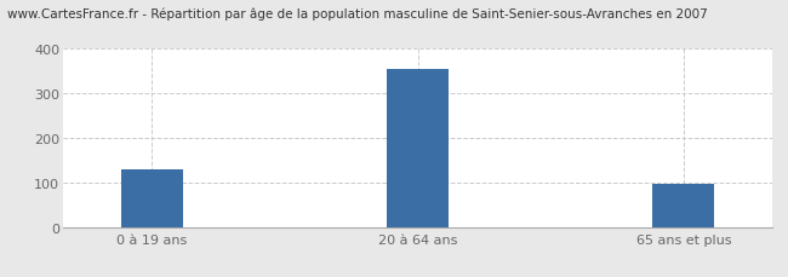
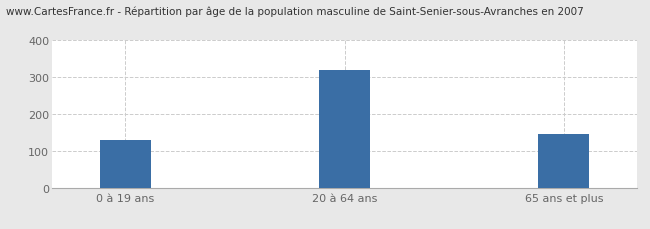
20 à 64 ans: 355 -> 320
65 ans et plus: 97 -> 145
